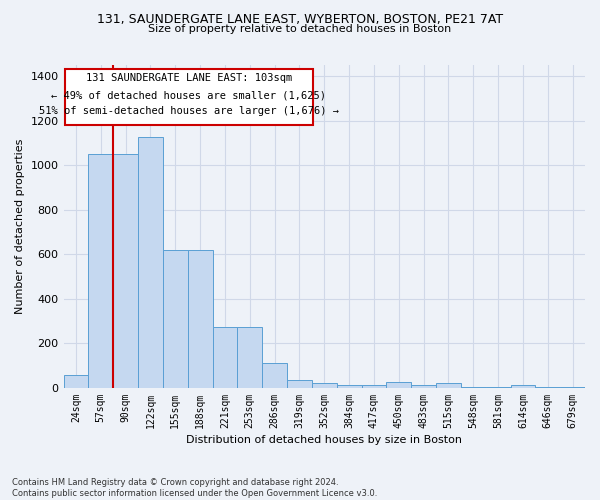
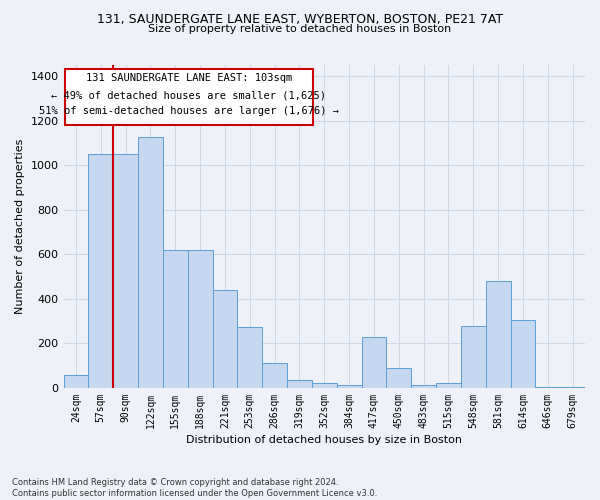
221sqm: 275 -> 440
417sqm: 15 -> 230
450sqm: 25 -> 90
548sqm: 6 -> 280
581sqm: 6 -> 480
614sqm: 15 -> 305
